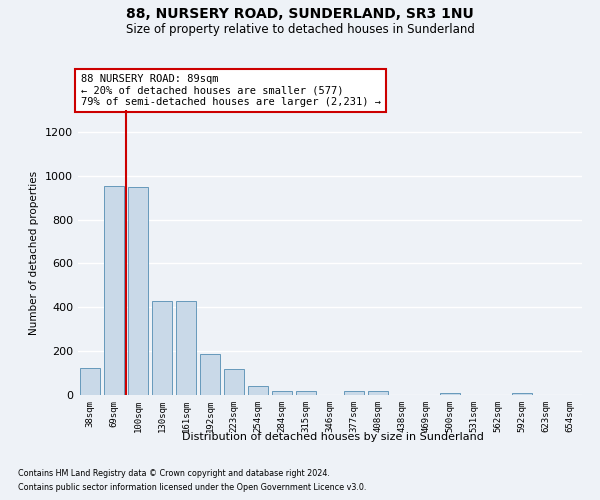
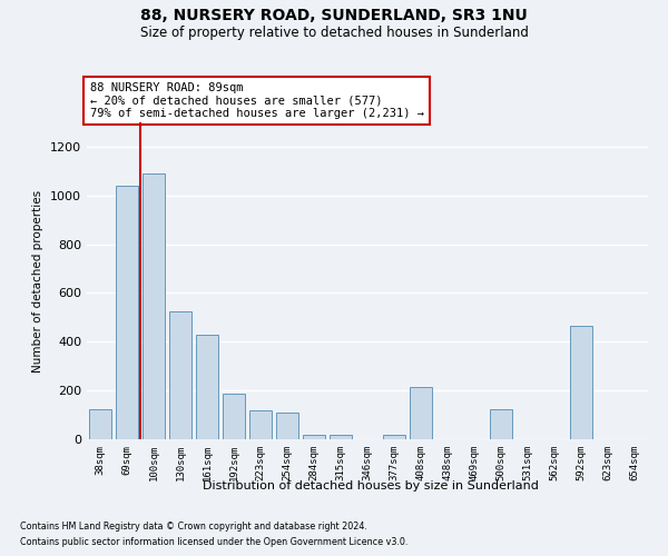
69sqm: 955 -> 1040
100sqm: 950 -> 1090
130sqm: 430 -> 525
254sqm: 42 -> 110
408sqm: 16 -> 215
500sqm: 10 -> 125
592sqm: 10 -> 465
